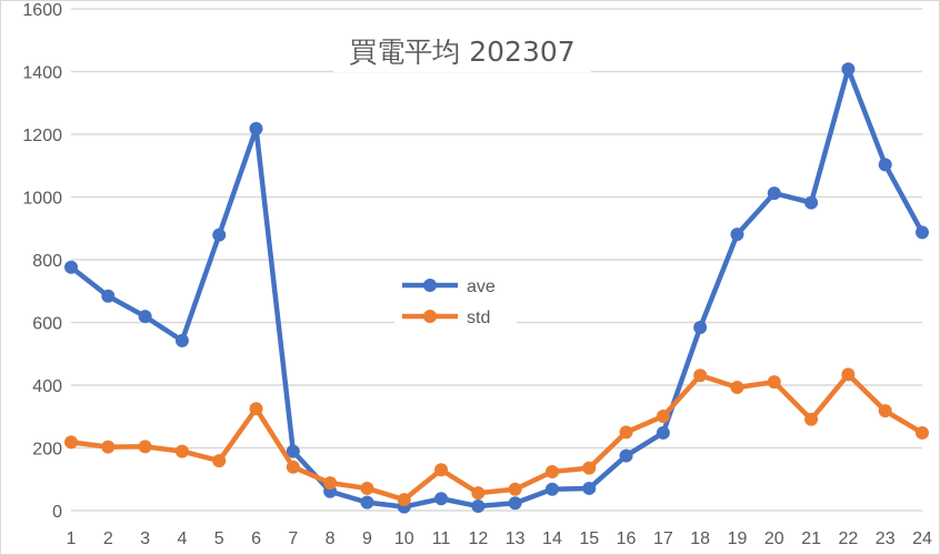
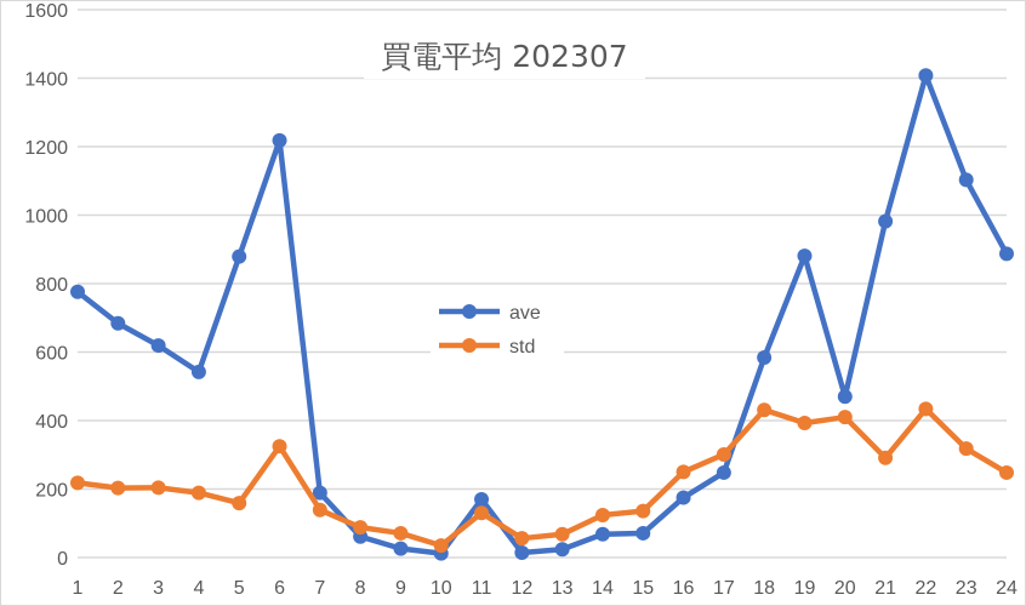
ave/11: 40 -> 170
ave/20: 1010 -> 470
